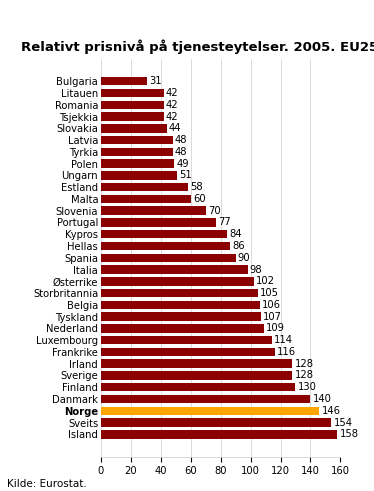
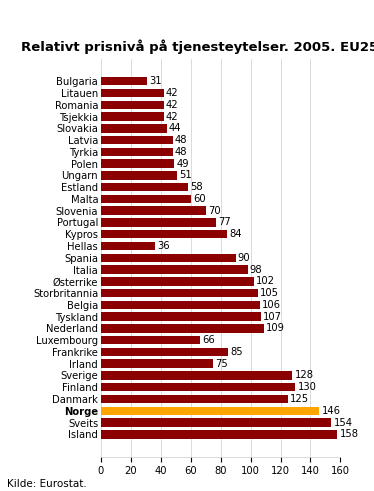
Hellas: 86 -> 36
Luxembourg: 114 -> 66
Frankrike: 116 -> 85
Irland: 128 -> 75
Danmark: 140 -> 125
